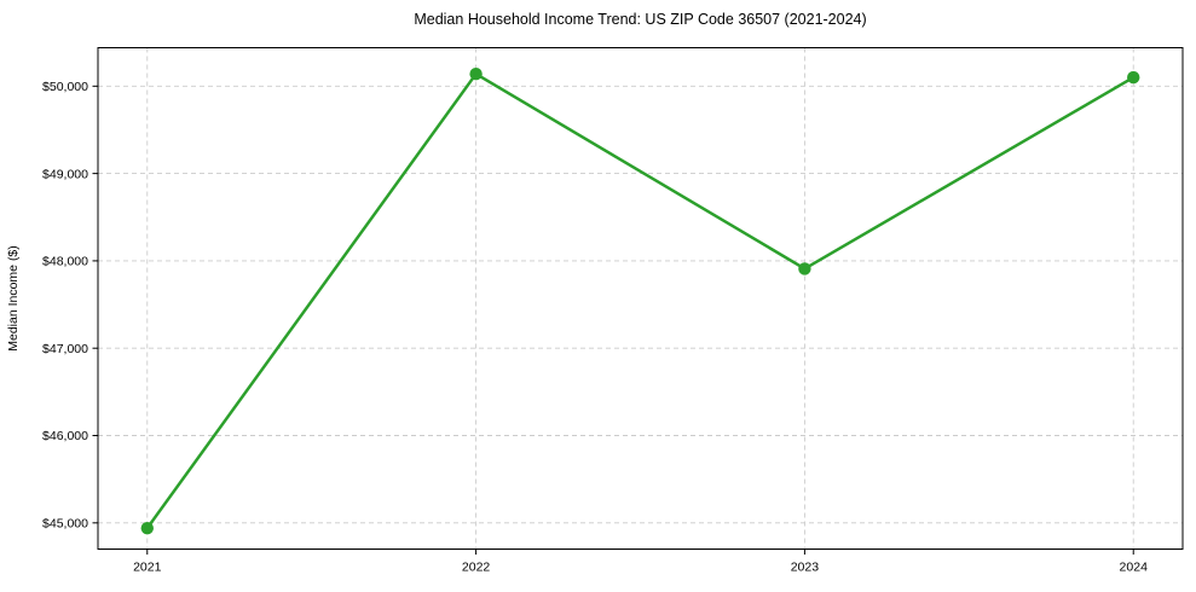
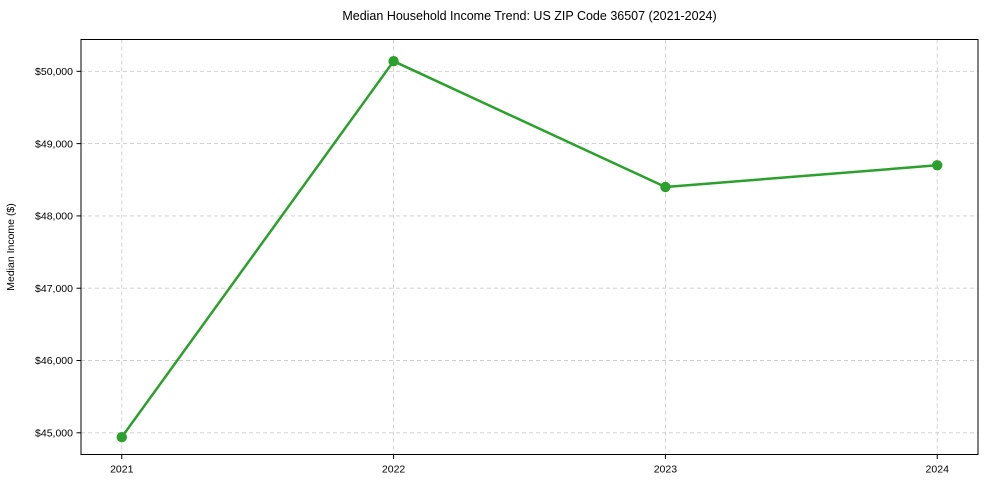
2023: $47900 -> $48400
2024: $50100 -> $48700
